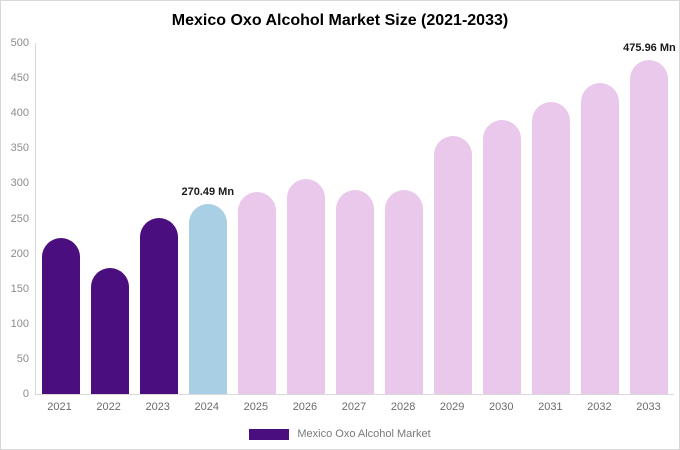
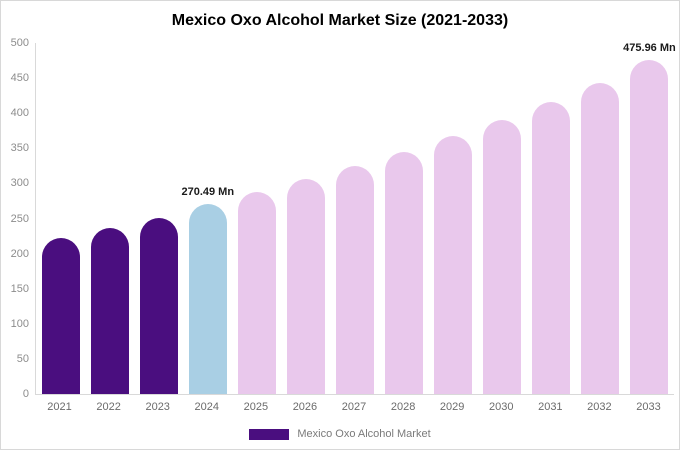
2022: 180 -> 240
2027: 290 -> 320
2028: 290 -> 340
